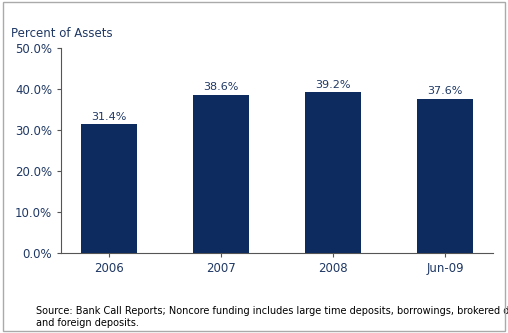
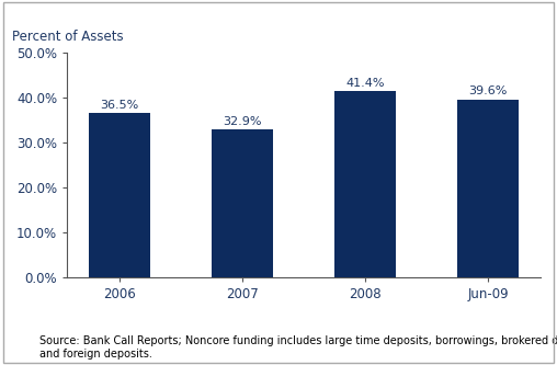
2006: 31.4% -> 36.5%
2007: 38.6% -> 32.9%
2008: 39.2% -> 41.4%
Jun-09: 37.6% -> 39.6%
